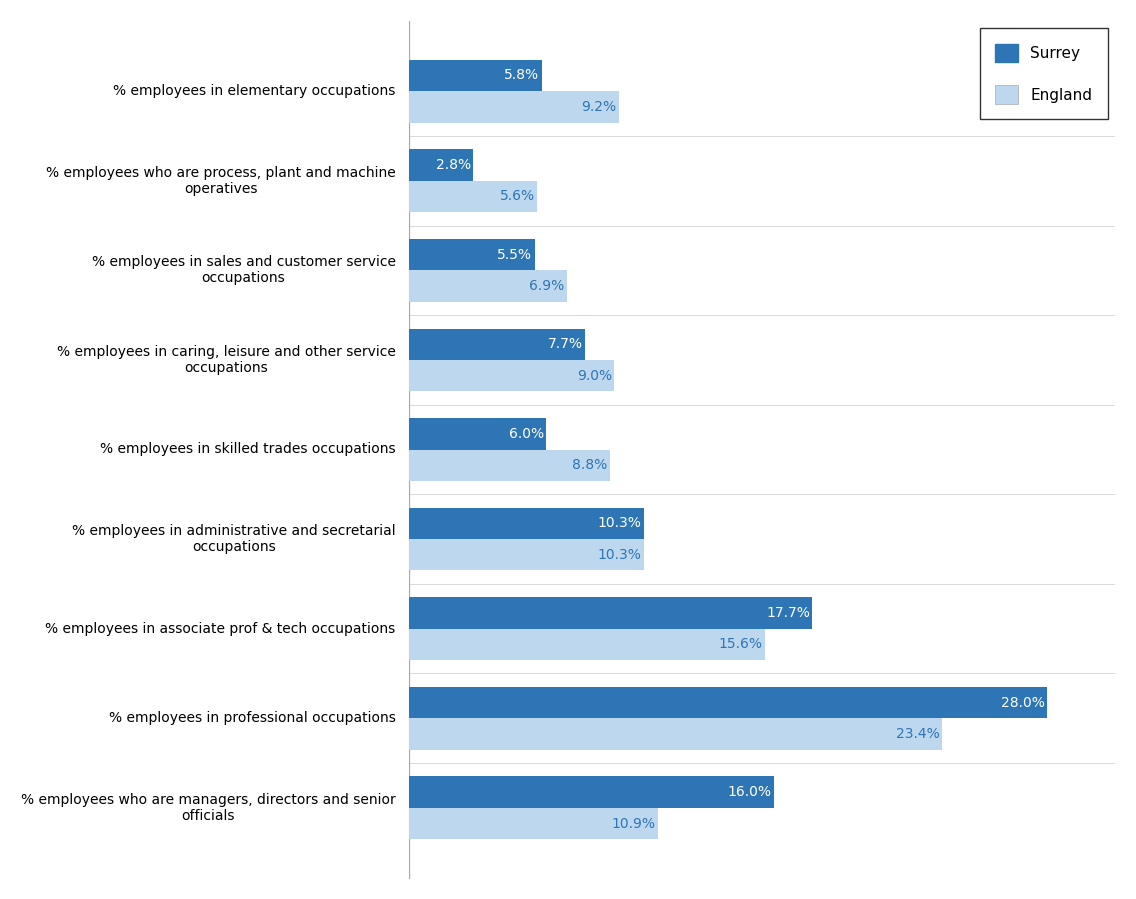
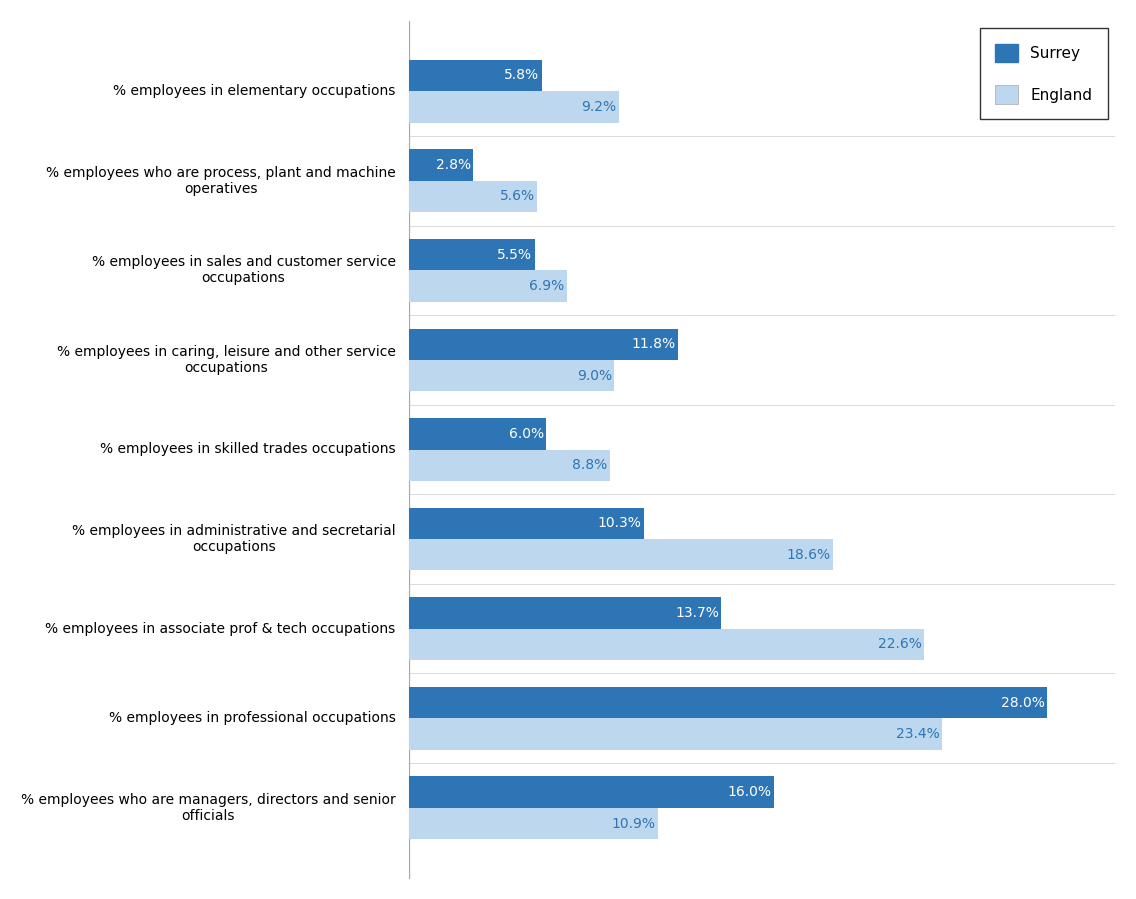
Surrey/% employees in caring, leisure and other service occupations: 7.7% -> 11.8%
England/% employees in administrative and secretarial occupations: 10.3% -> 18.6%
Surrey/% employees in associate prof & tech occupations: 17.7% -> 13.7%
England/% employees in associate prof & tech occupations: 15.6% -> 22.6%
